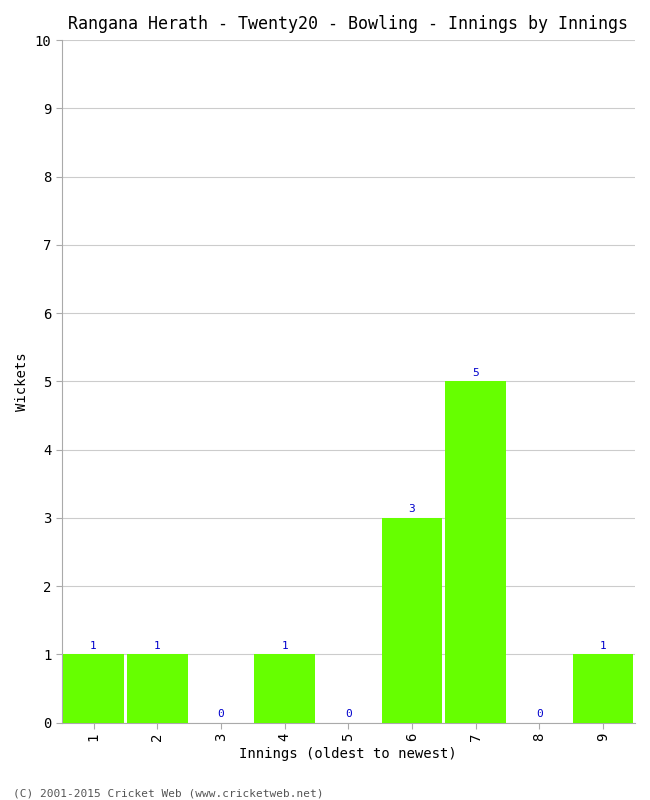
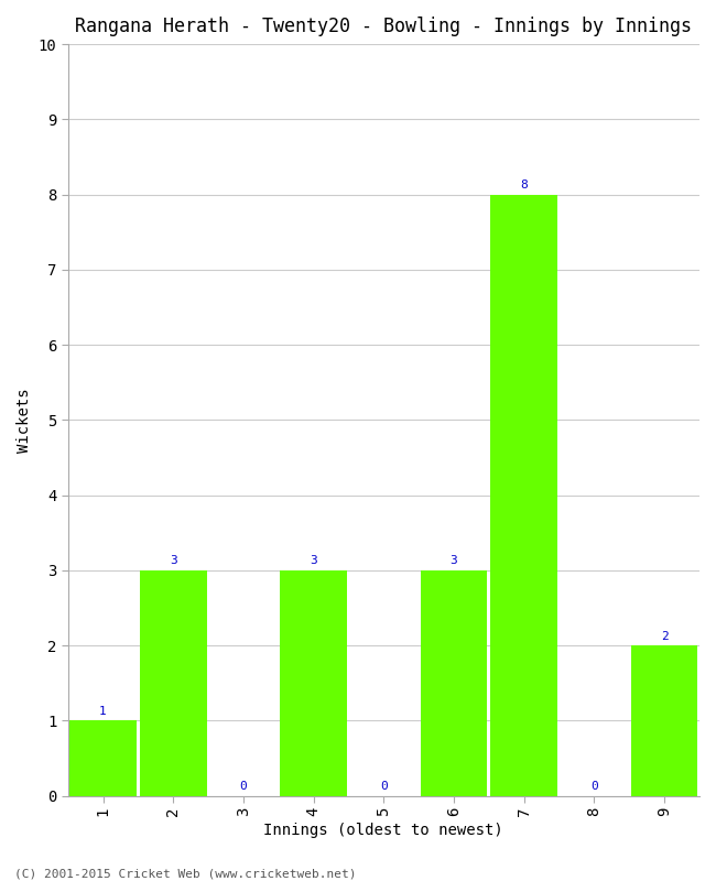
2: 1 -> 3
4: 1 -> 3
7: 5 -> 8
9: 1 -> 2
